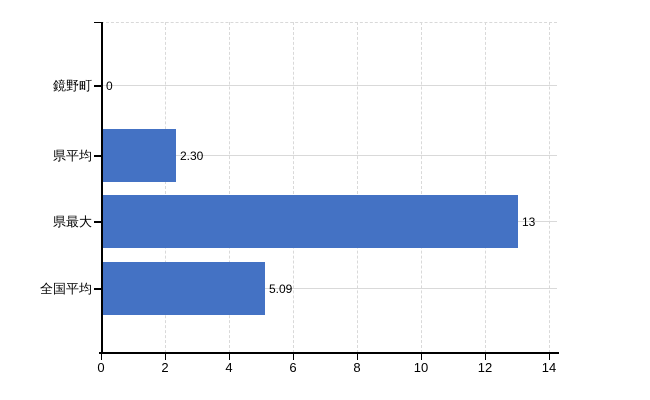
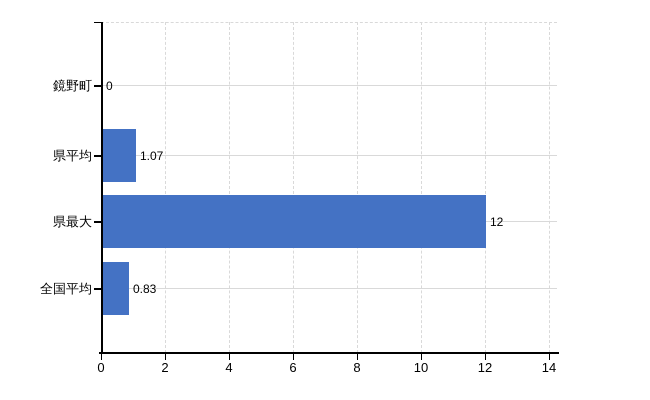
県平均: 2.30 -> 1.07
県最大: 13 -> 12
全国平均: 5.09 -> 0.83
